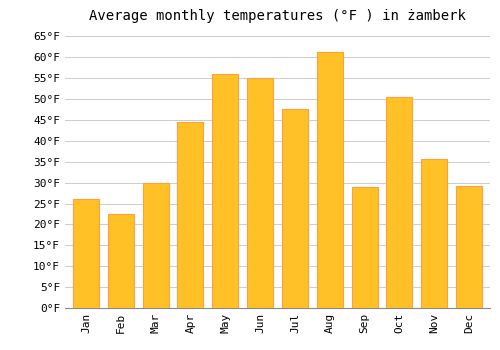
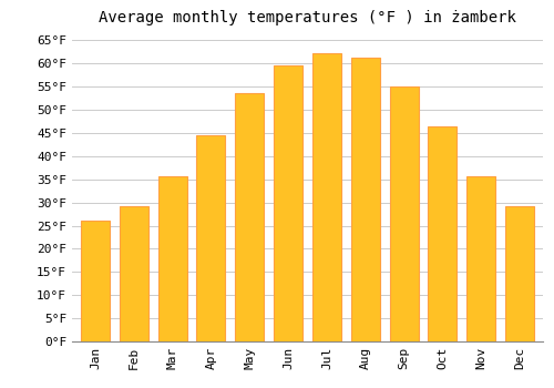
Feb: 22.5°F -> 29.3°F
Mar: 30.0°F -> 35.6°F
May: 56.0°F -> 53.6°F
Jun: 55.0°F -> 59.5°F
Jul: 47.5°F -> 62.2°F
Sep: 29.0°F -> 55.0°F
Oct: 50.5°F -> 46.4°F
